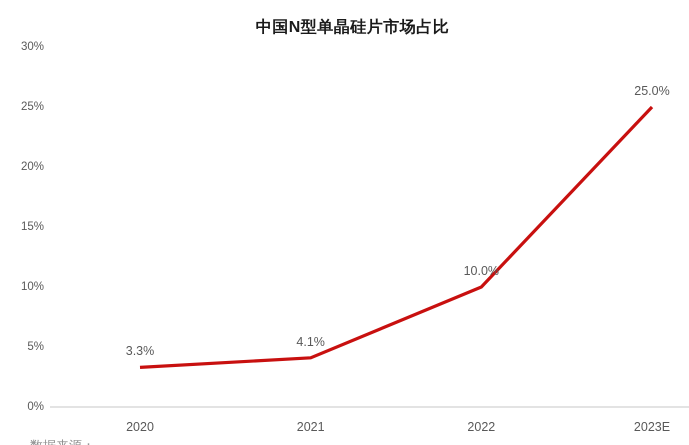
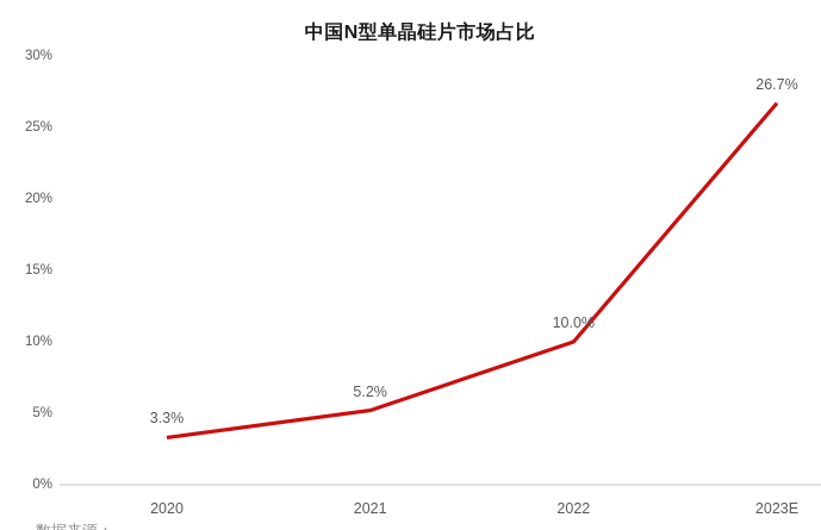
2021: 4.1% -> 5.2%
2023E: 25.0% -> 26.7%
